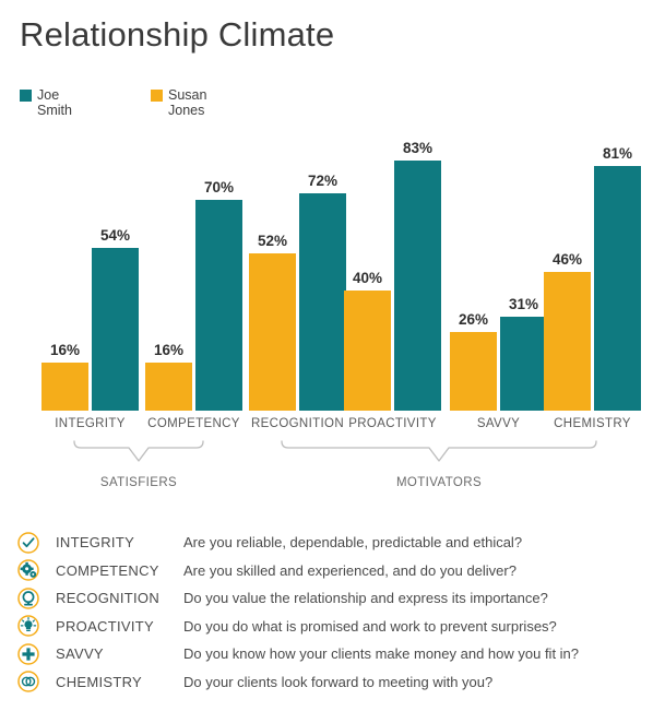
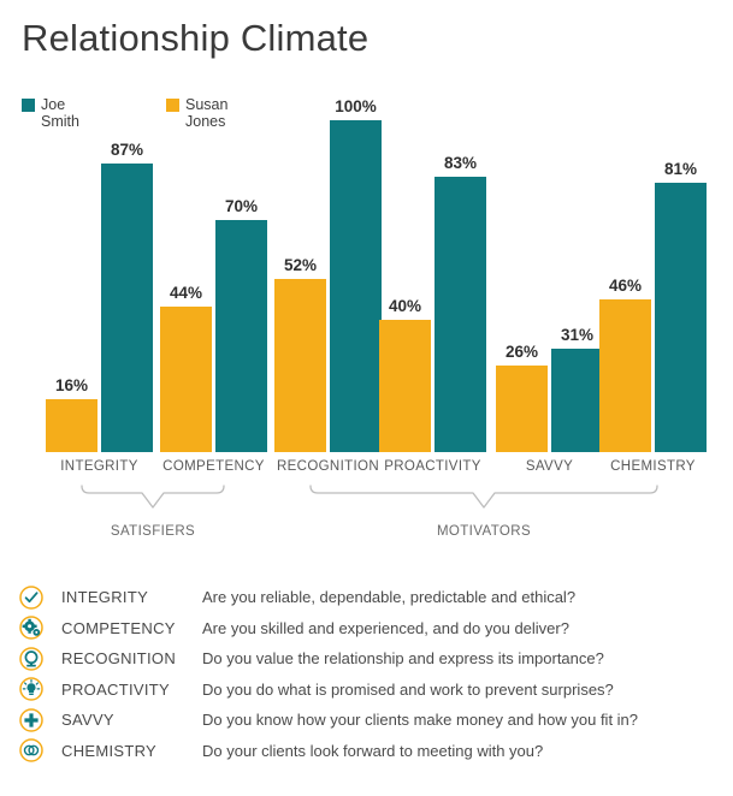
Joe Smith/INTEGRITY: 54% -> 87%
Susan Jones/COMPETENCY: 16% -> 44%
Joe Smith/RECOGNITION: 72% -> 100%
